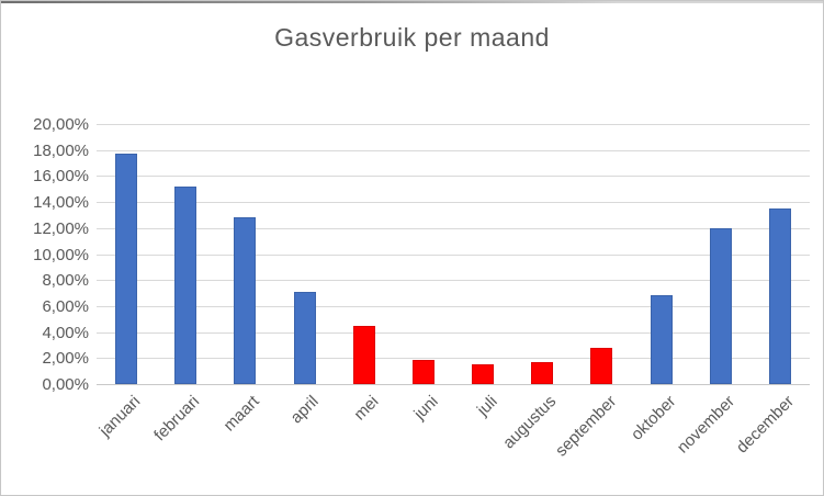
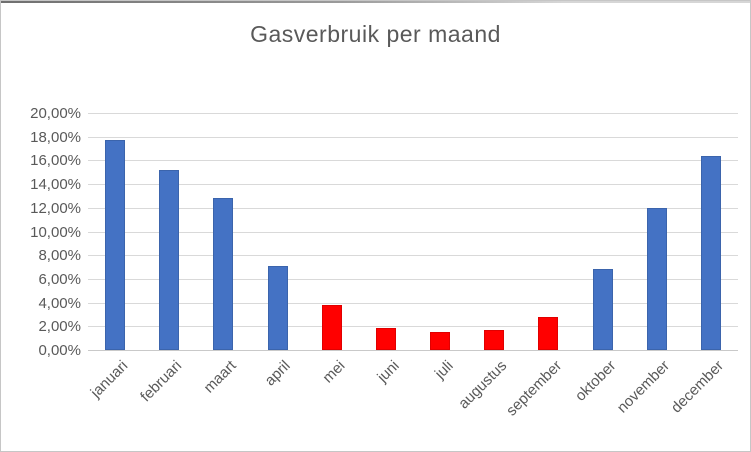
mei: 4,5% -> 3,8%
december: 13,5% -> 16,4%
